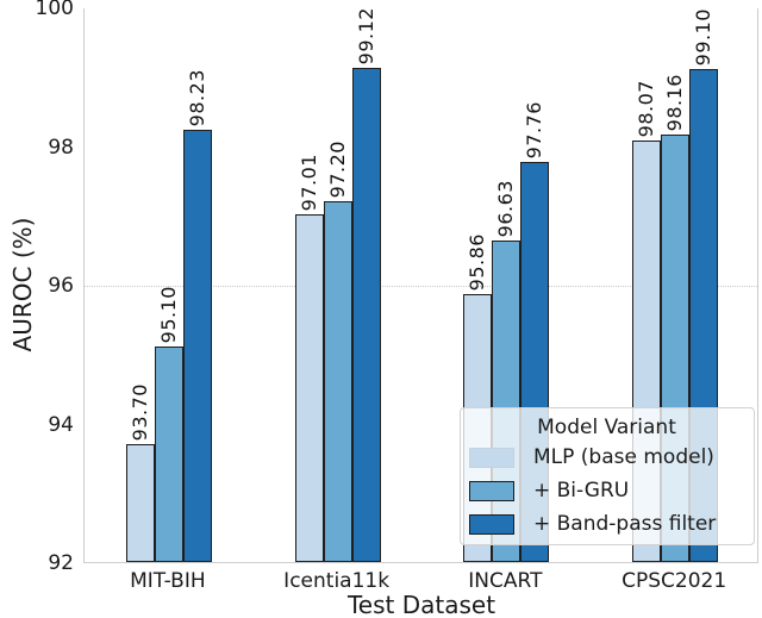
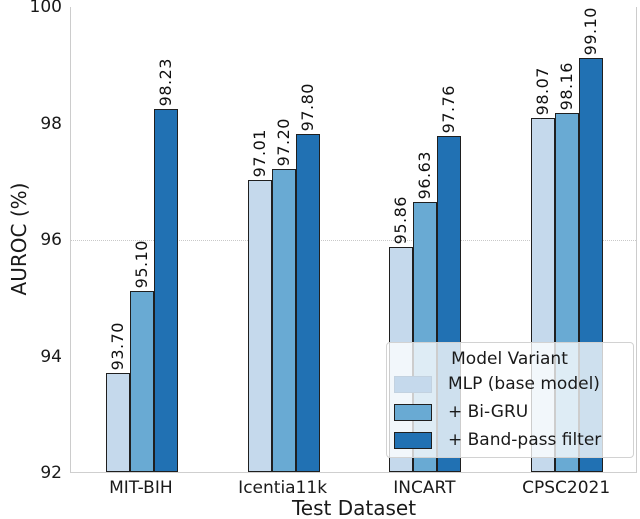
+ Band-pass filter/Icentia11k: 99.12 -> 97.80
